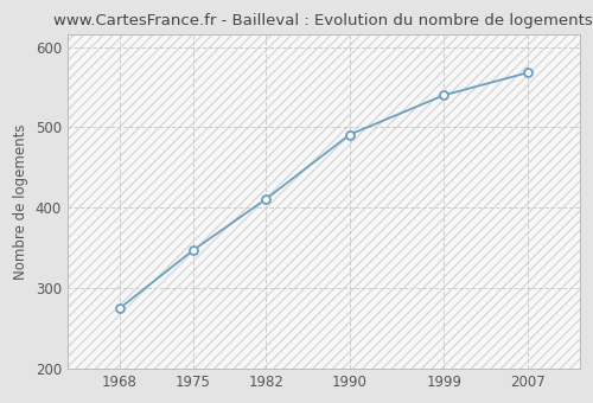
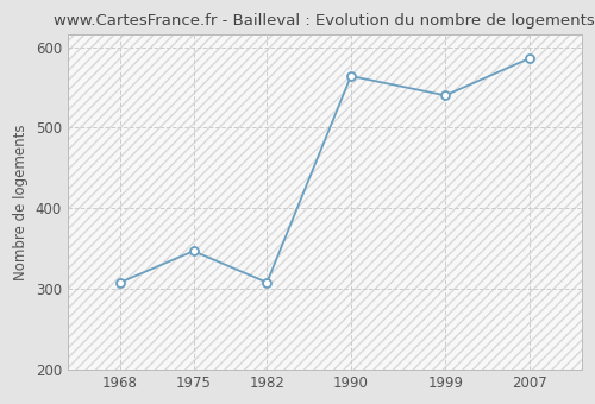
1968: 275 -> 308
1982: 411 -> 308
1990: 491 -> 564
2007: 568 -> 586
